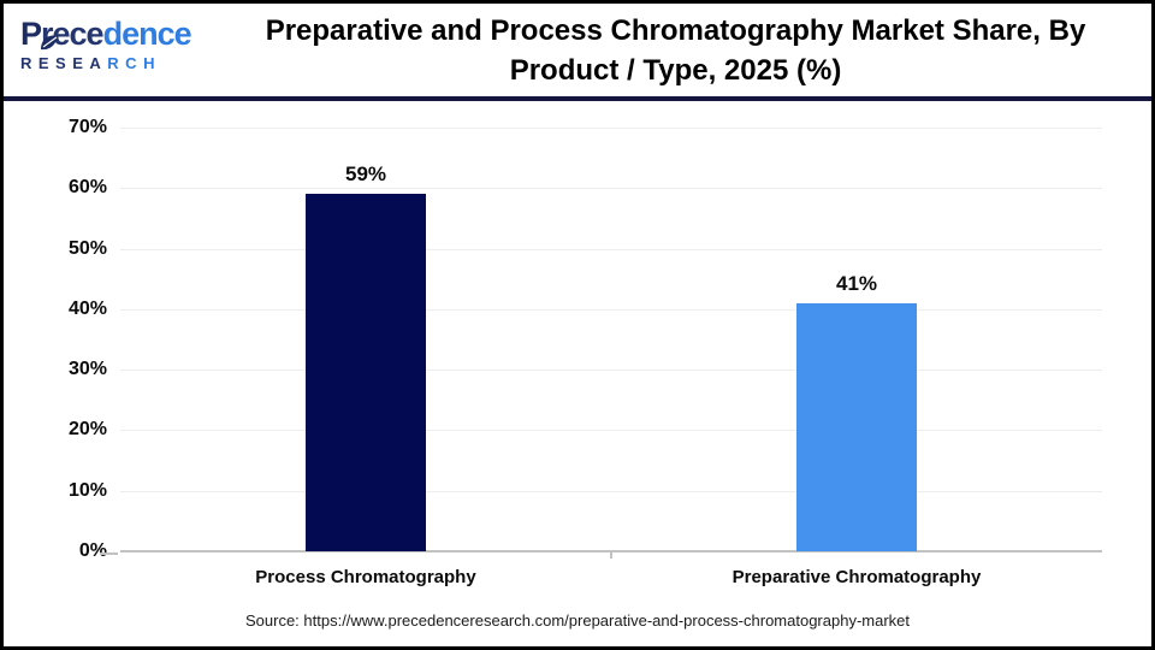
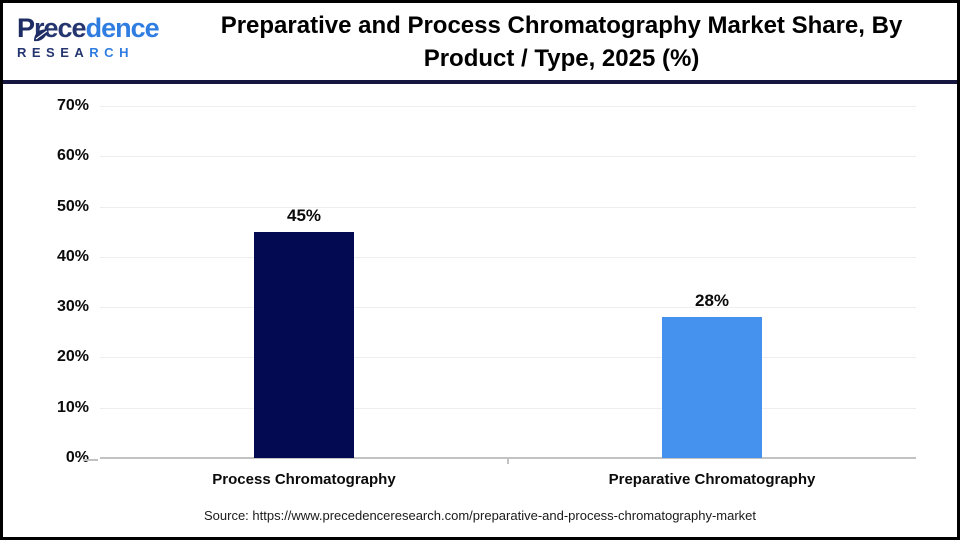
Process Chromatography: 59% -> 45%
Preparative Chromatography: 41% -> 28%
